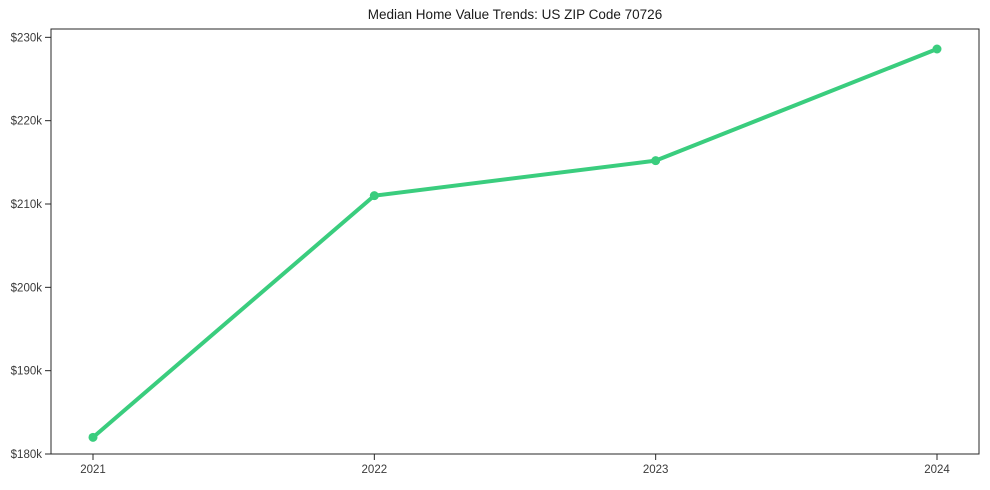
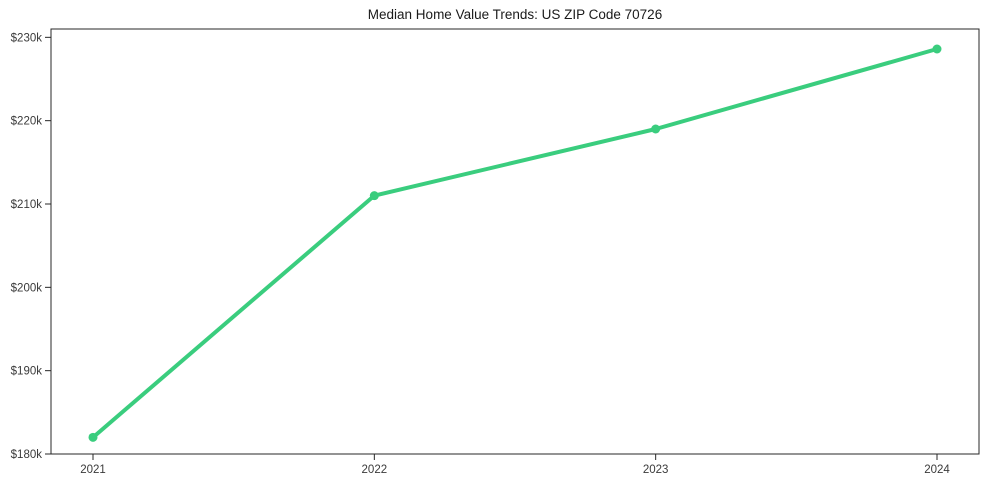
2023: $215k -> $219k
